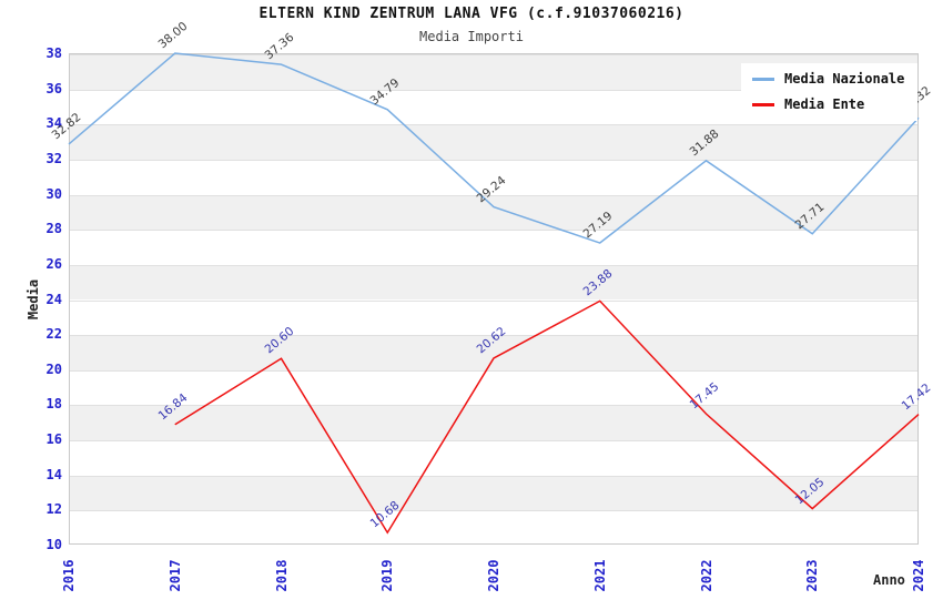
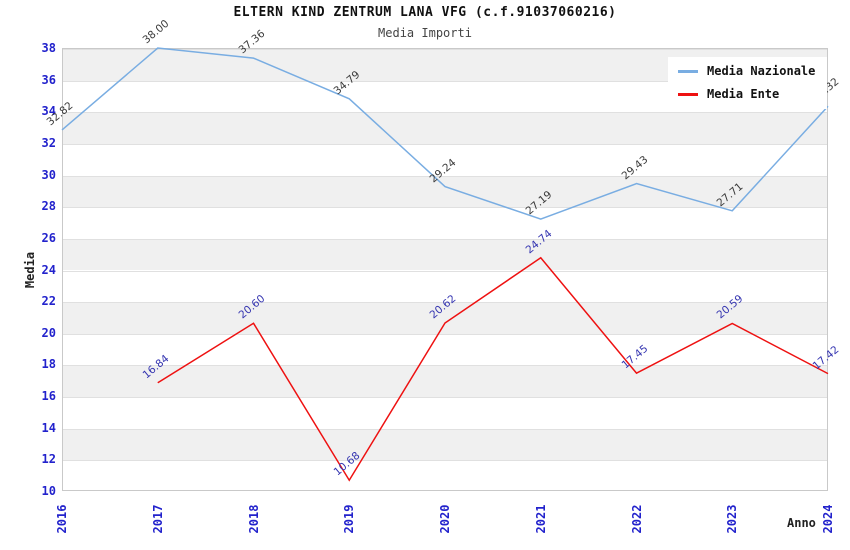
Media Ente/2021: 23.88 -> 24.74
Media Nazionale/2022: 31.88 -> 29.43
Media Ente/2023: 12.05 -> 20.59
